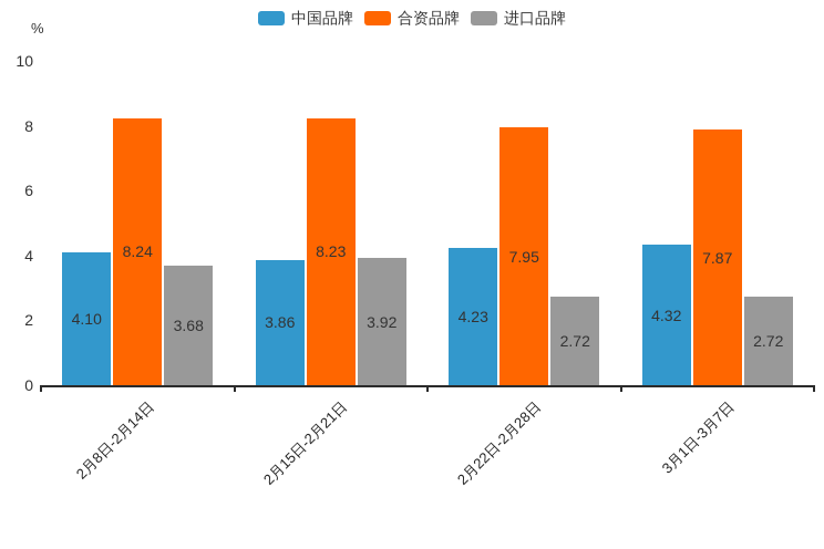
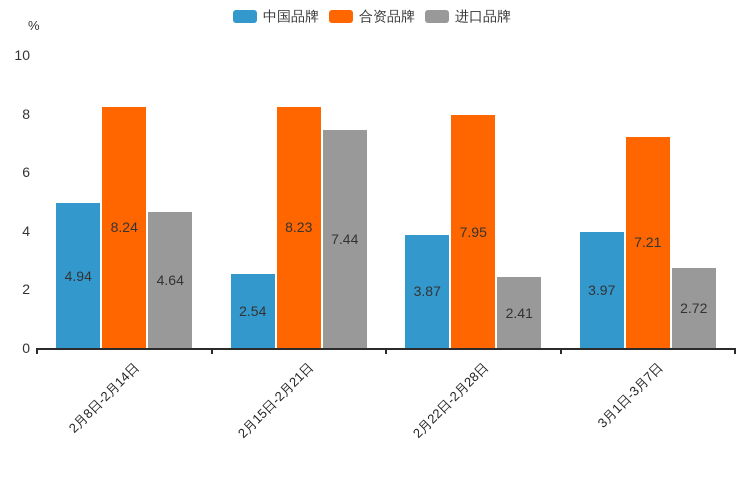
中国品牌/2月8日-2月14日: 4.10 -> 4.94
进口品牌/2月8日-2月14日: 3.68 -> 4.64
中国品牌/2月15日-2月21日: 3.86 -> 2.54
进口品牌/2月15日-2月21日: 3.92 -> 7.44
中国品牌/2月22日-2月28日: 4.23 -> 3.87
进口品牌/2月22日-2月28日: 2.72 -> 2.41
中国品牌/3月1日-3月7日: 4.32 -> 3.97
合资品牌/3月1日-3月7日: 7.87 -> 7.21
